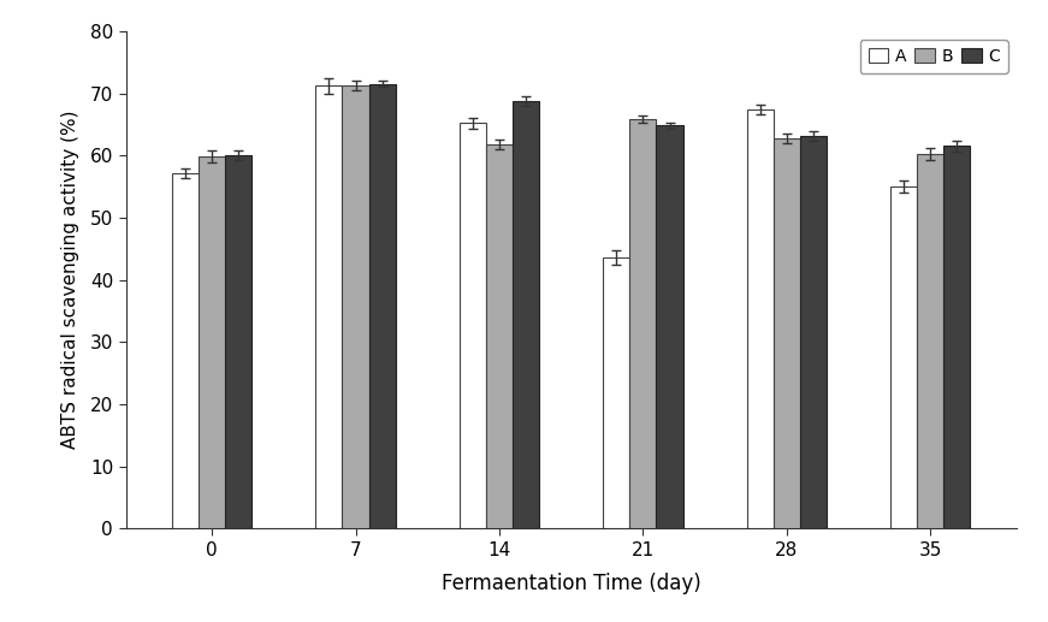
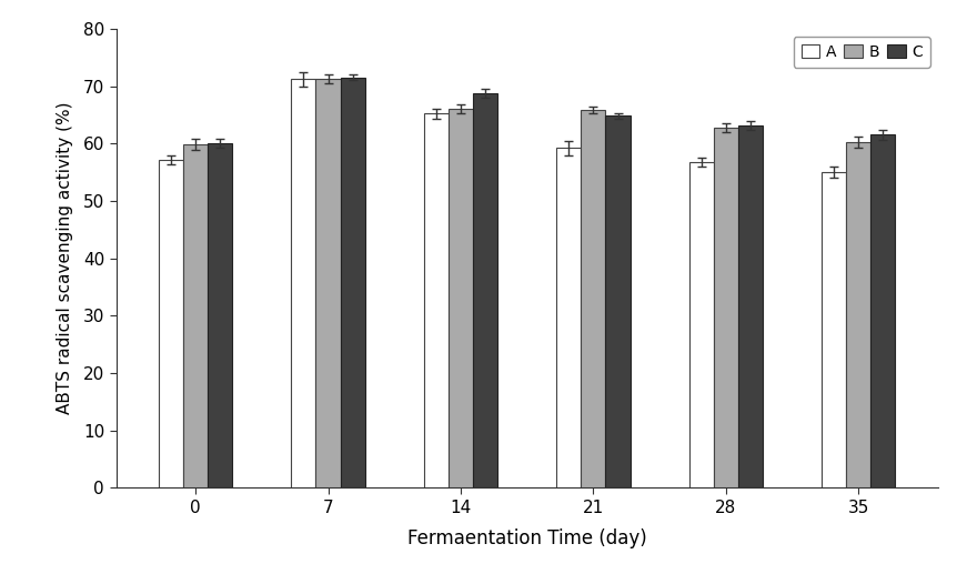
B/14: 61.8 -> 66.0
A/21: 43.6 -> 59.2
A/28: 67.4 -> 56.7
